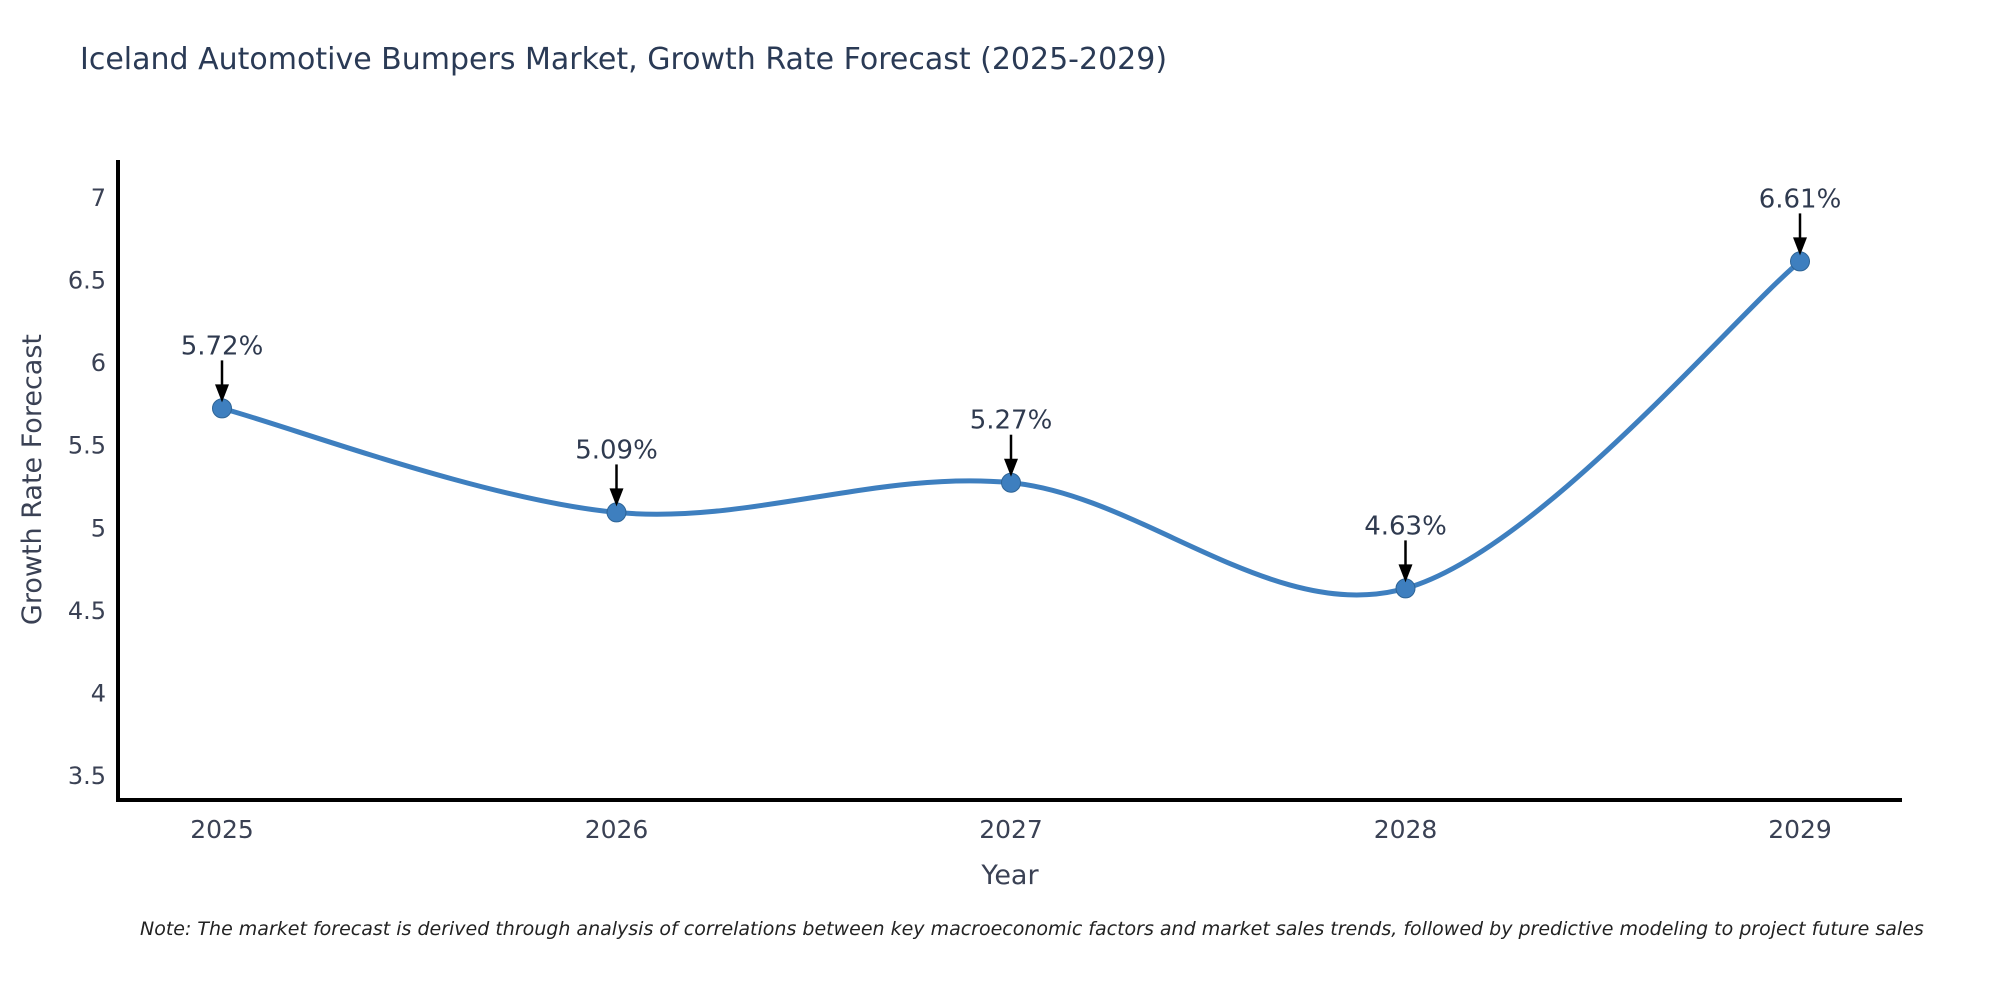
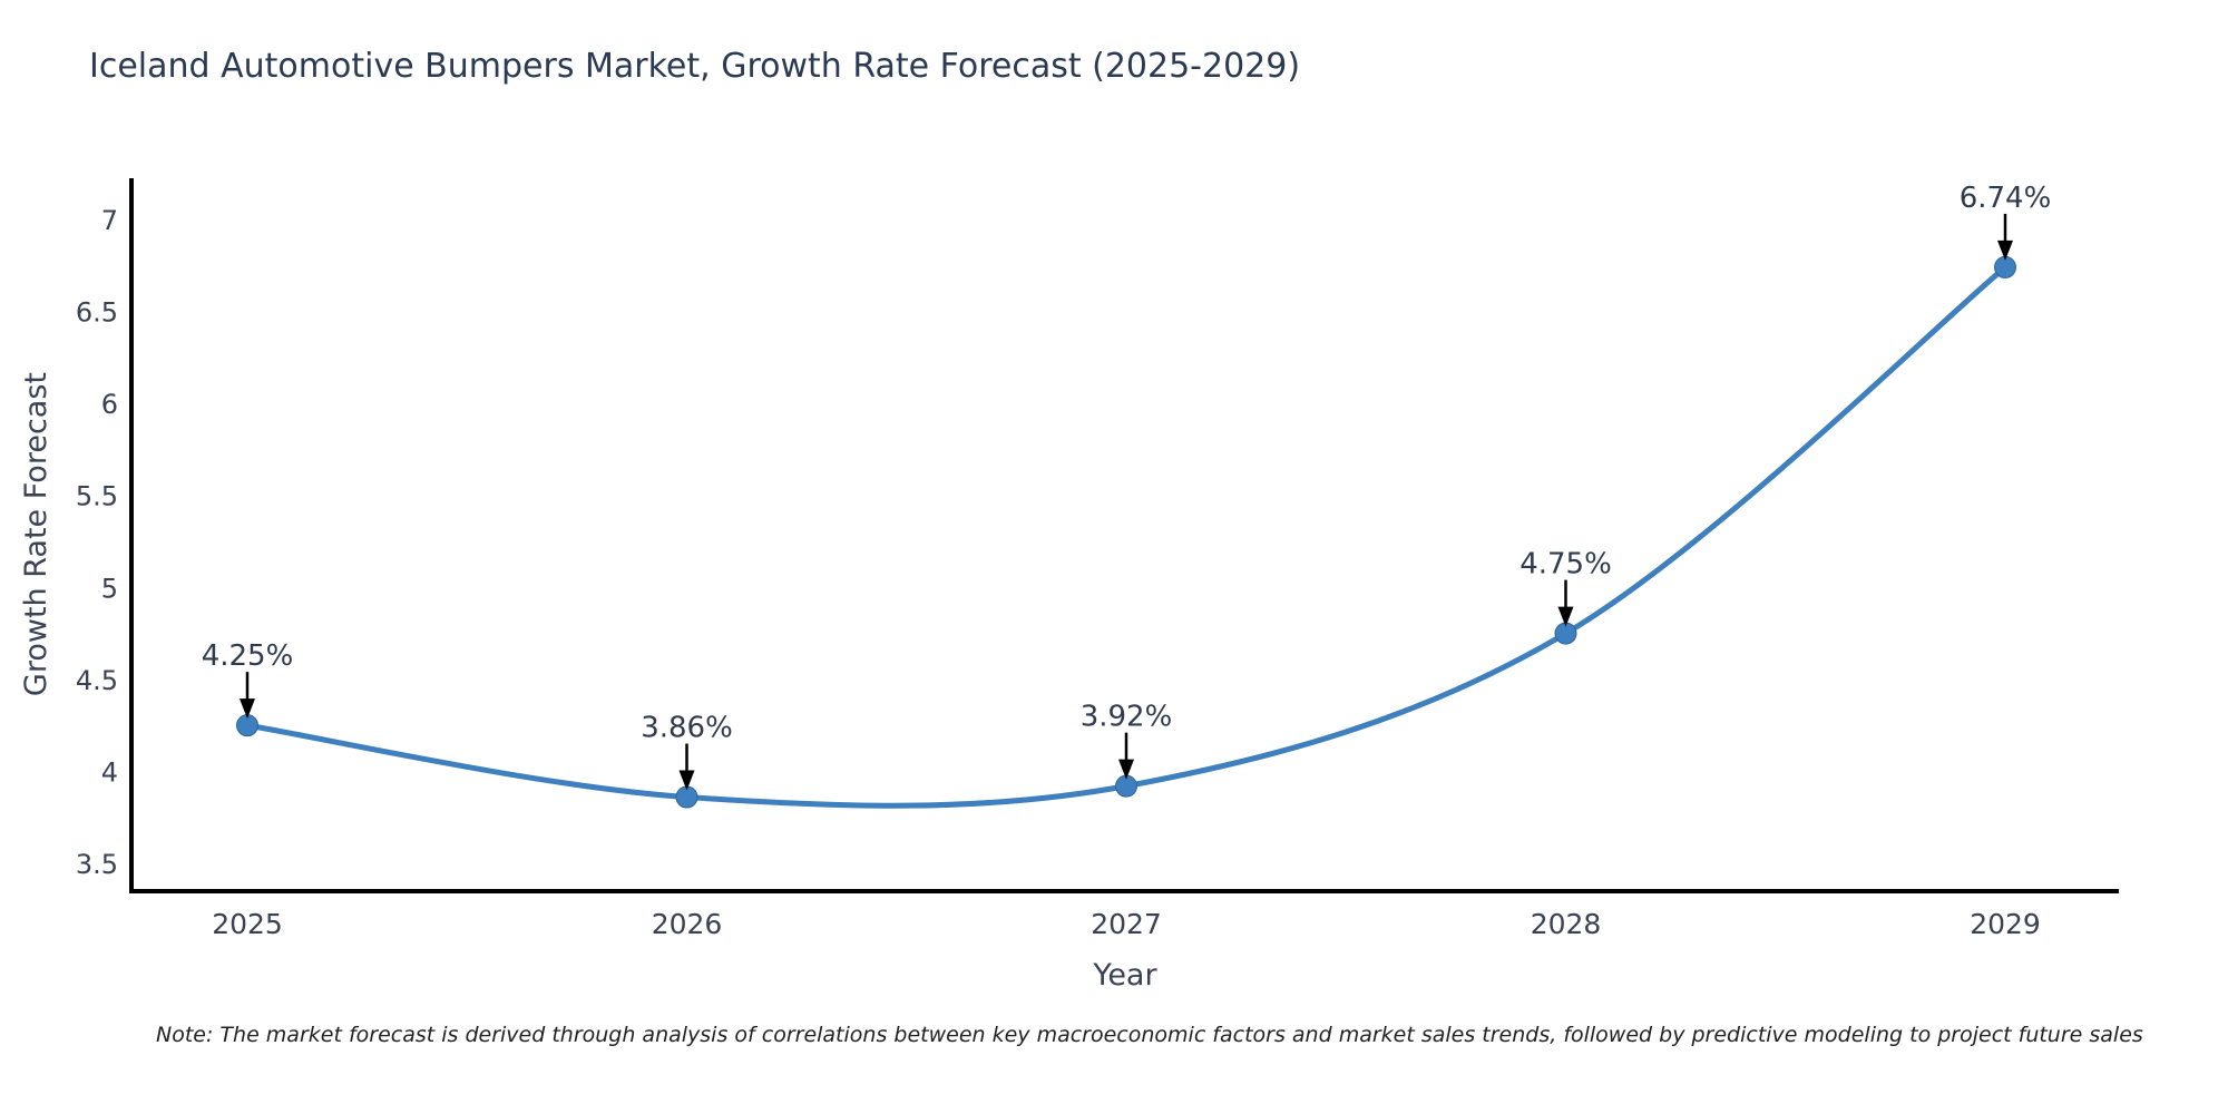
2025: 5.72% -> 4.25%
2026: 5.09% -> 3.86%
2027: 5.27% -> 3.92%
2028: 4.63% -> 4.75%
2029: 6.61% -> 6.74%
